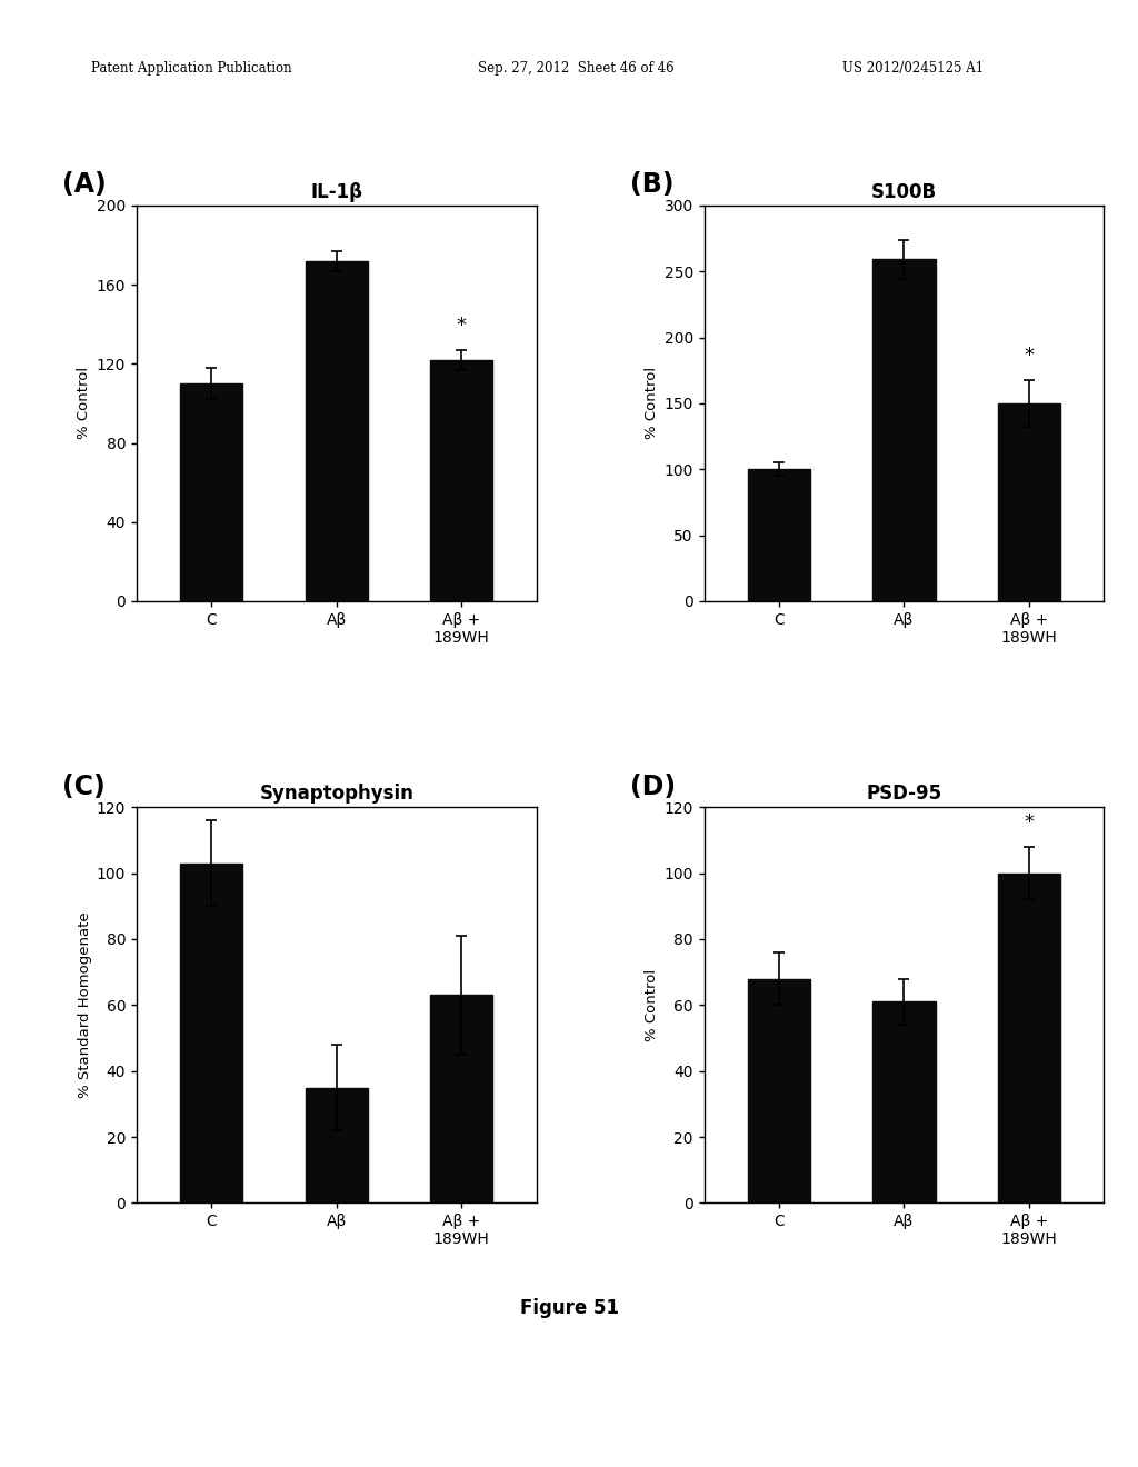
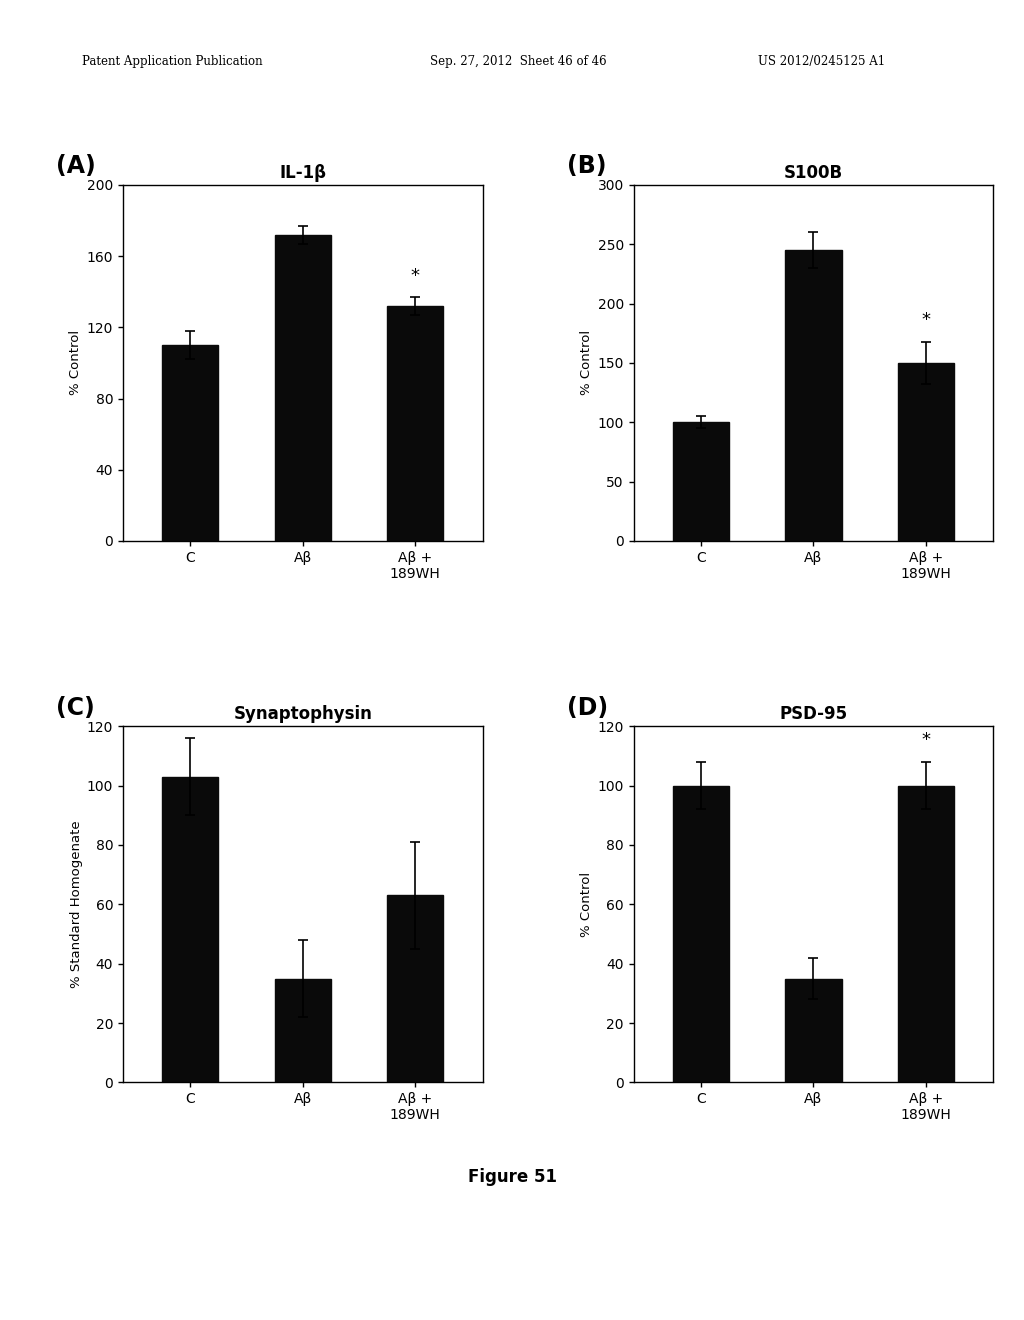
IL-1β/Aβ + 189WH: 122 -> 132
S100B/Aβ: 259 -> 245
PSD-95/C: 68 -> 100
PSD-95/Aβ: 61 -> 35
